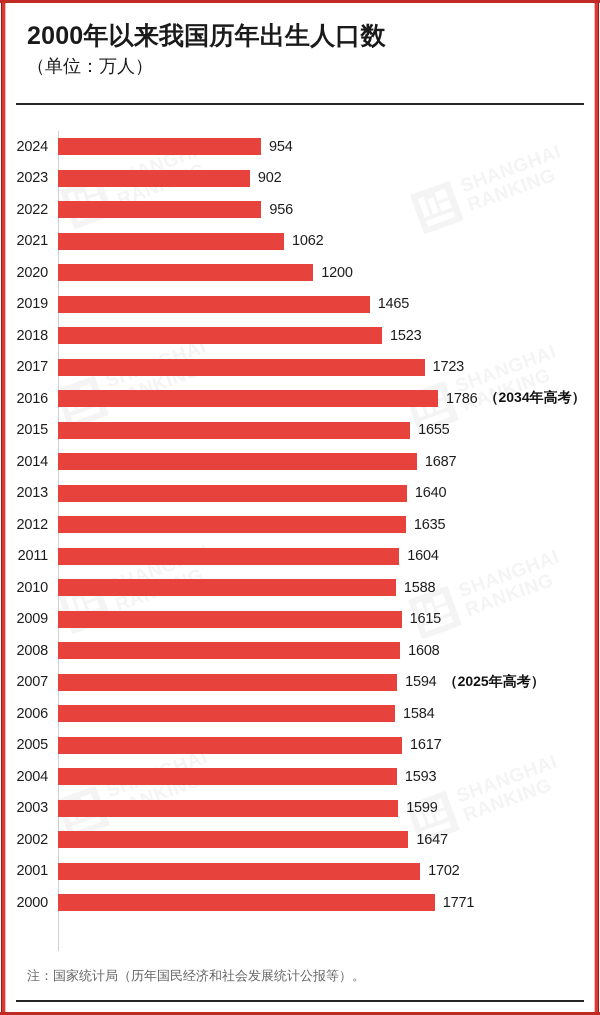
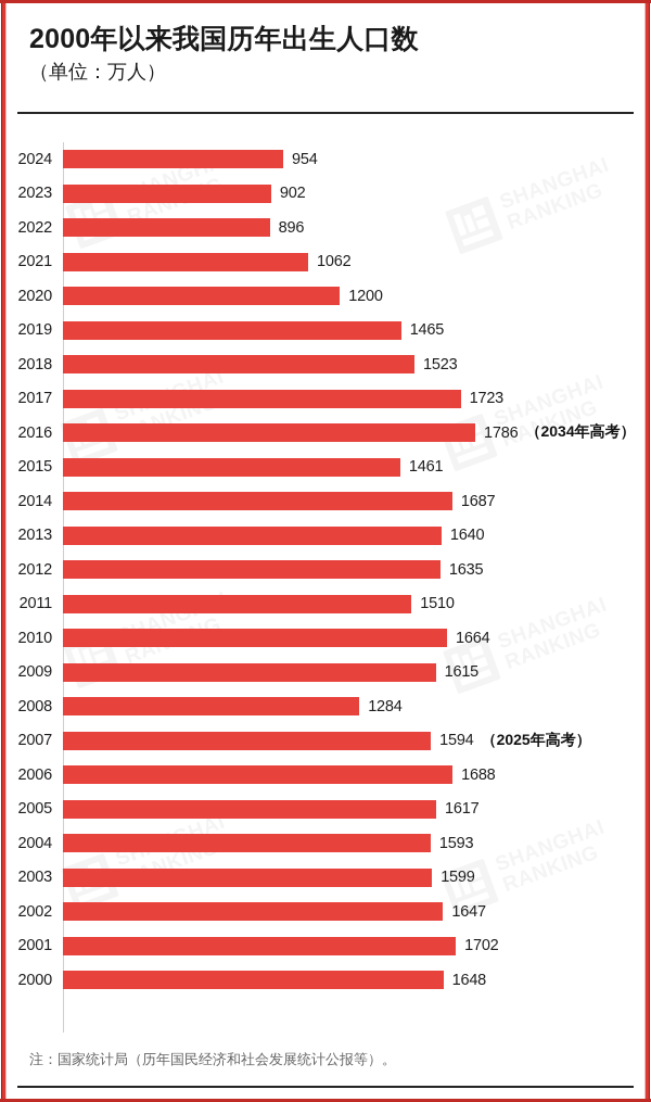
2022: 956 -> 896
2015: 1655 -> 1461
2011: 1604 -> 1510
2010: 1588 -> 1664
2008: 1608 -> 1284
2006: 1584 -> 1688
2000: 1771 -> 1648
